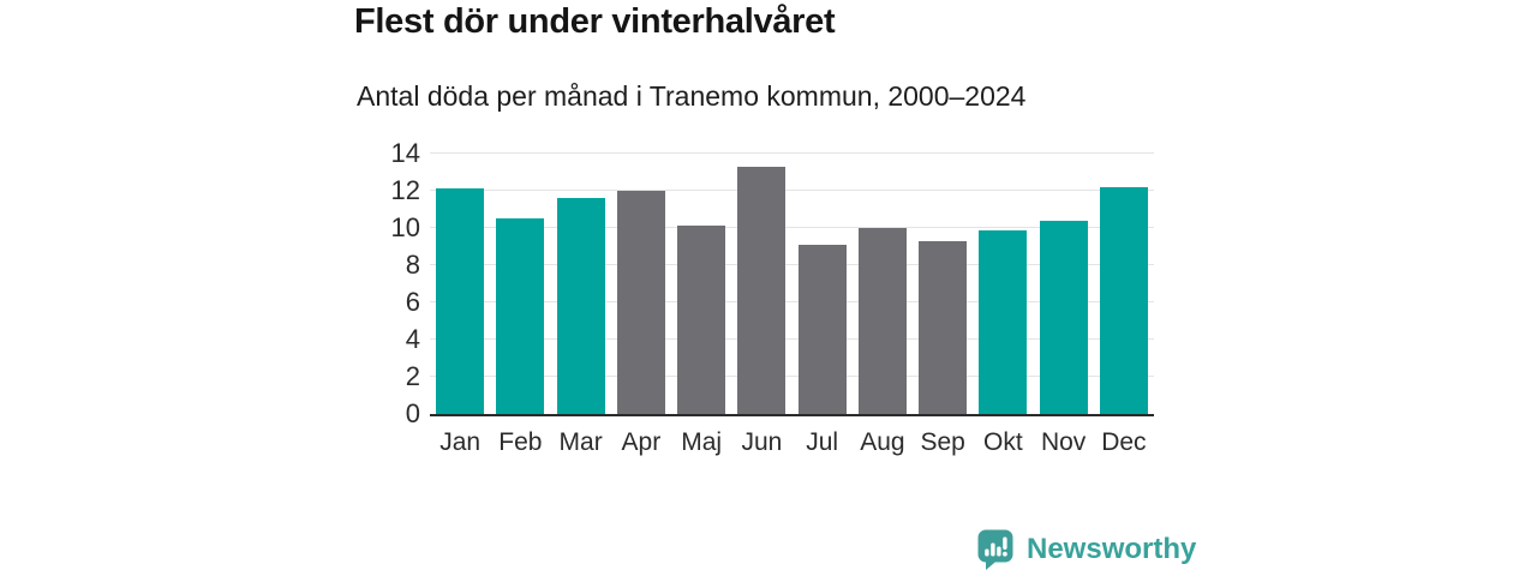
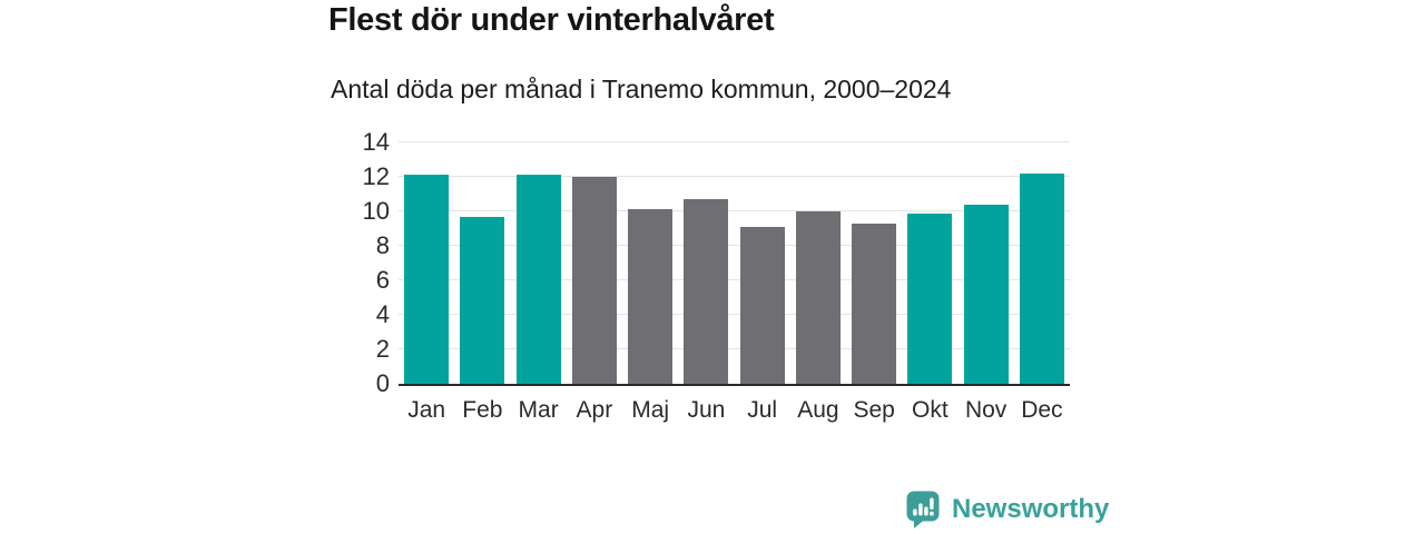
Feb: 10.5 -> 9.7
Mar: 11.6 -> 12.1
Jun: 13.3 -> 10.7
